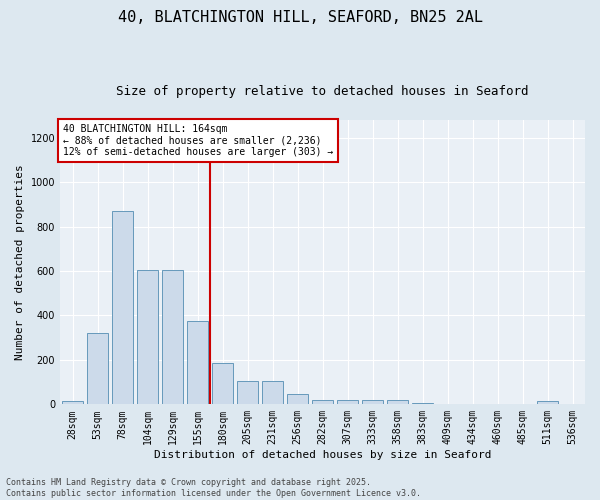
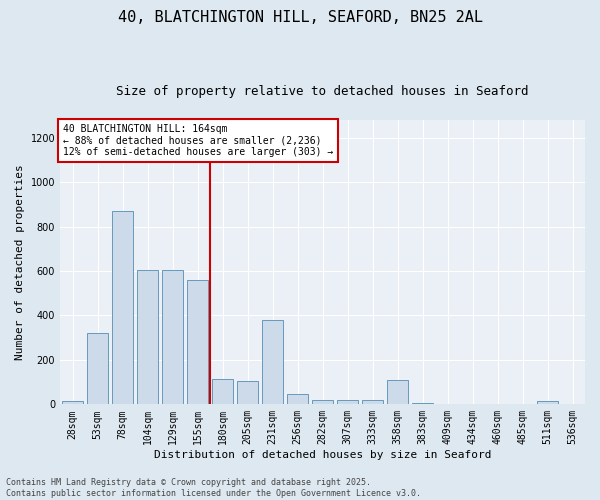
155sqm: 375 -> 560
180sqm: 185 -> 115
231sqm: 105 -> 380
358sqm: 20 -> 110
